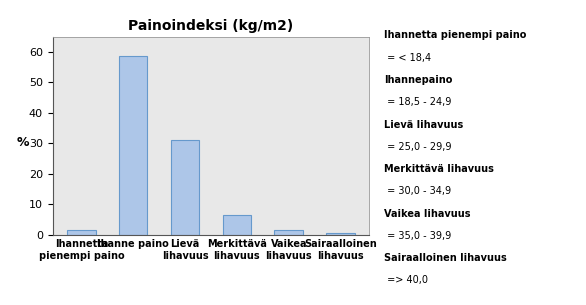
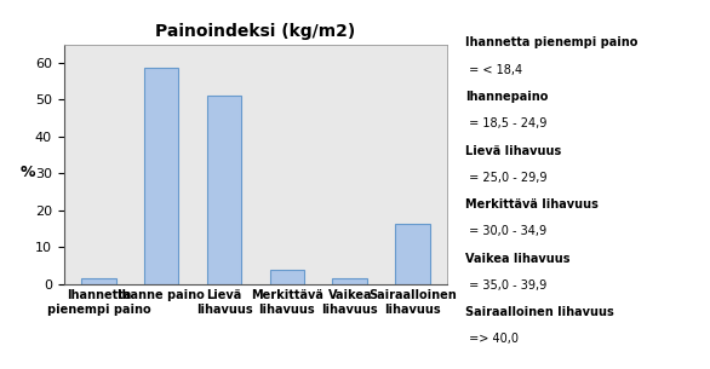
Lievä lihavuus: 31.0 -> 51.0
Merkittävä lihavuus: 6.5 -> 4.0
Sairaalloinen lihavuus: 0.5 -> 16.5
